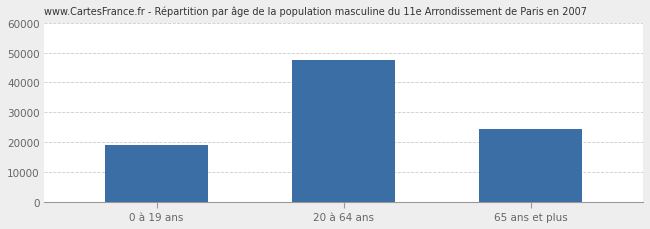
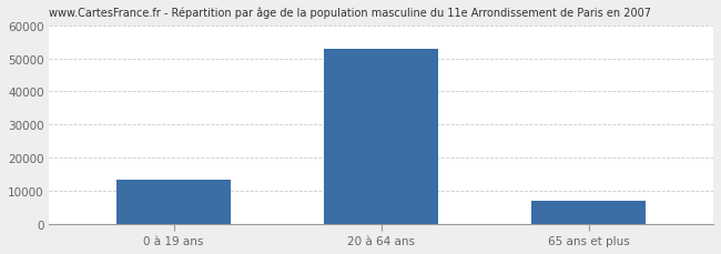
0 à 19 ans: 19000 -> 13200
20 à 64 ans: 47500 -> 53000
65 ans et plus: 24500 -> 7000
